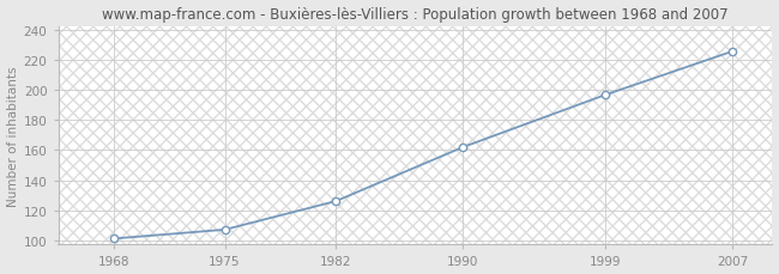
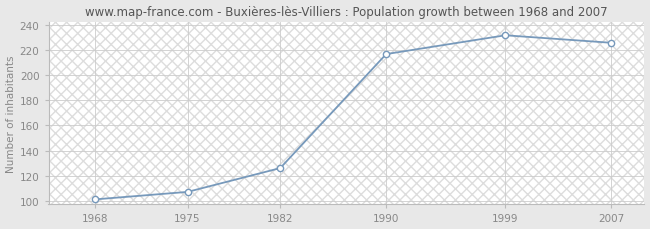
1990: 162 -> 217
1999: 197 -> 232
